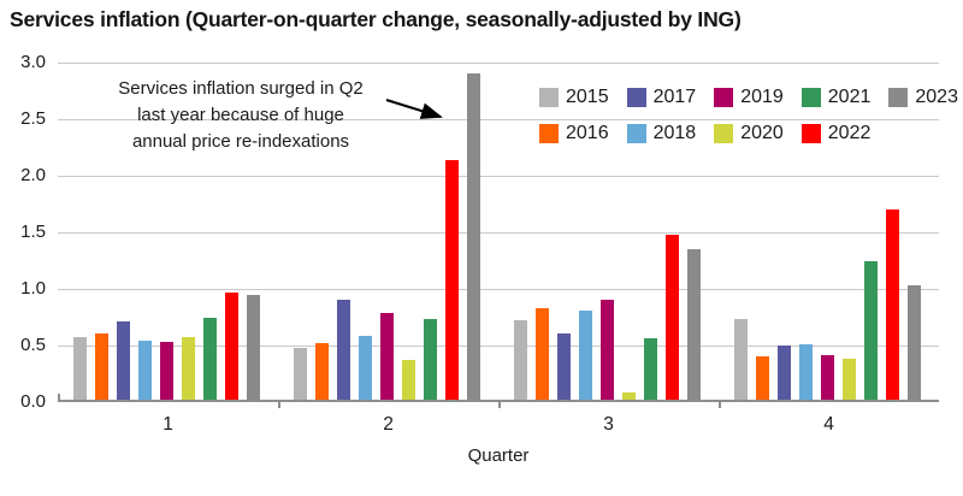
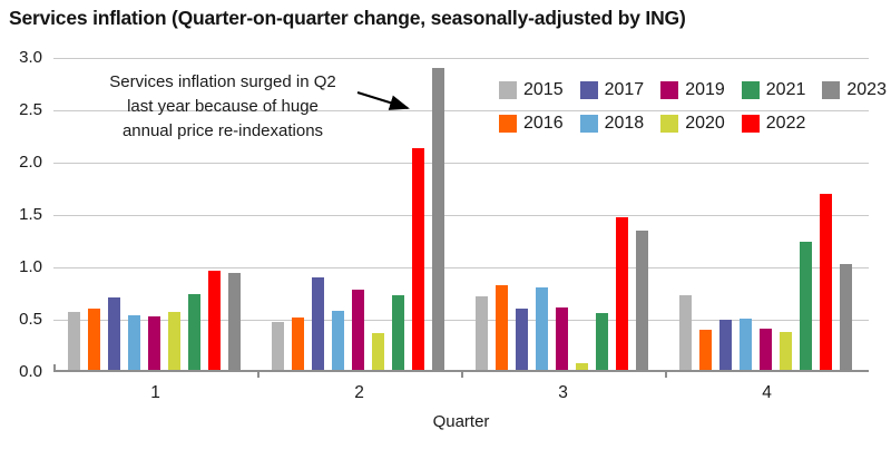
2019/3: 0.9 -> 0.6
